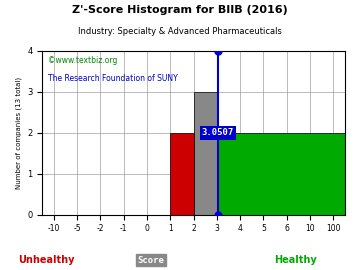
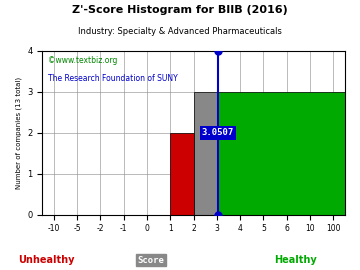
6: 2 -> 3
